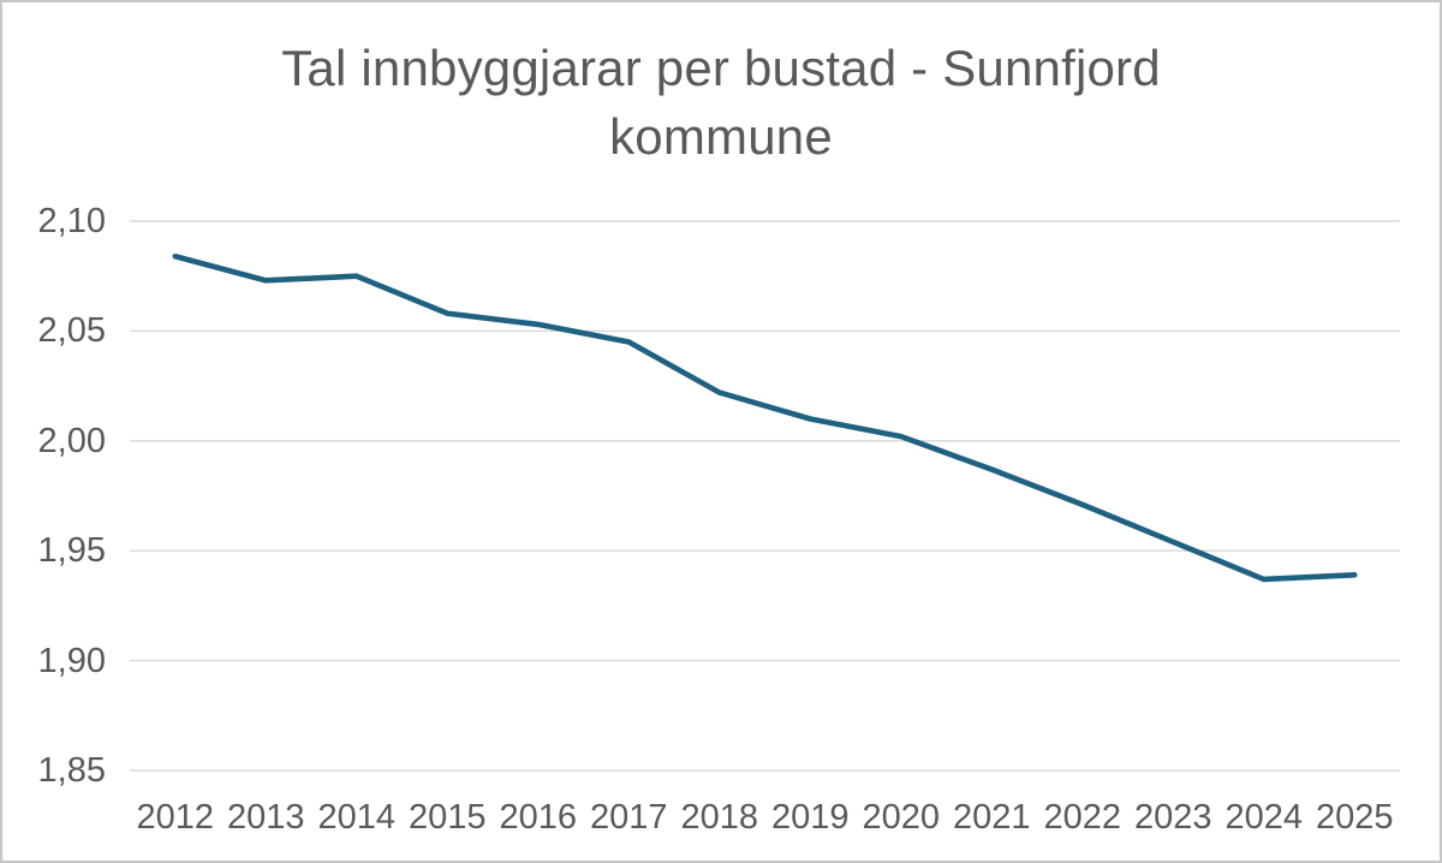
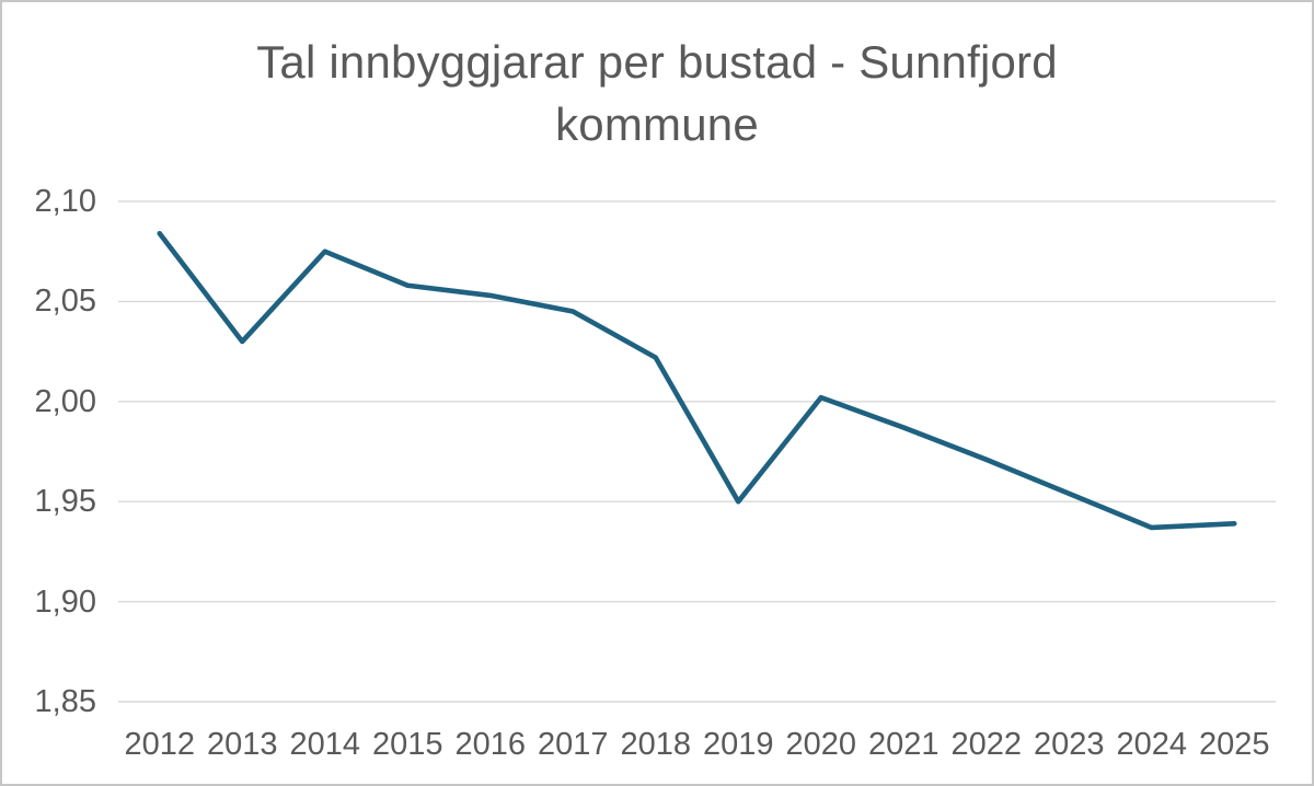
2013: 2,07 -> 2,03
2019: 2,01 -> 1,95
